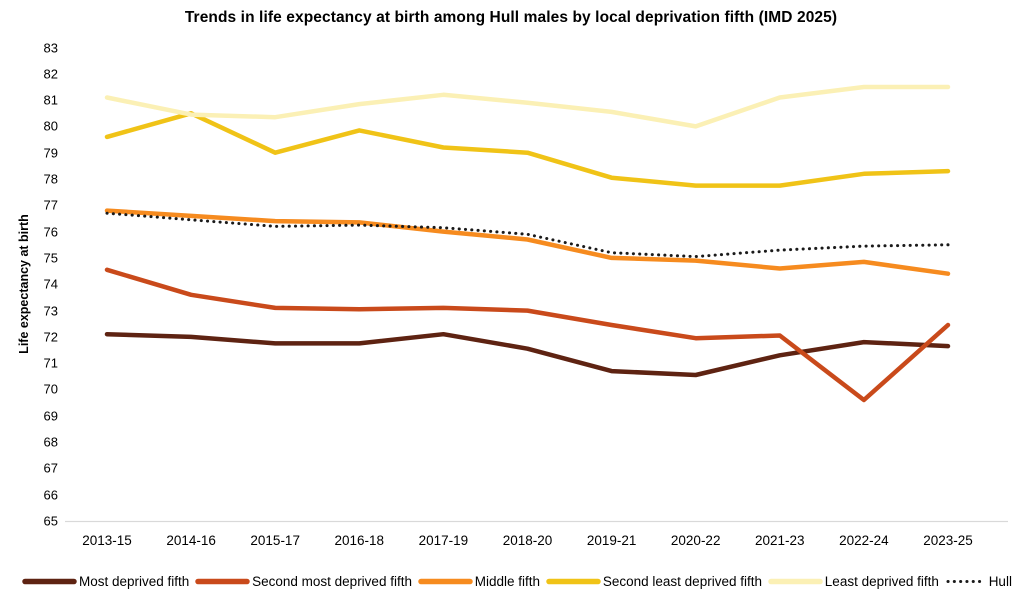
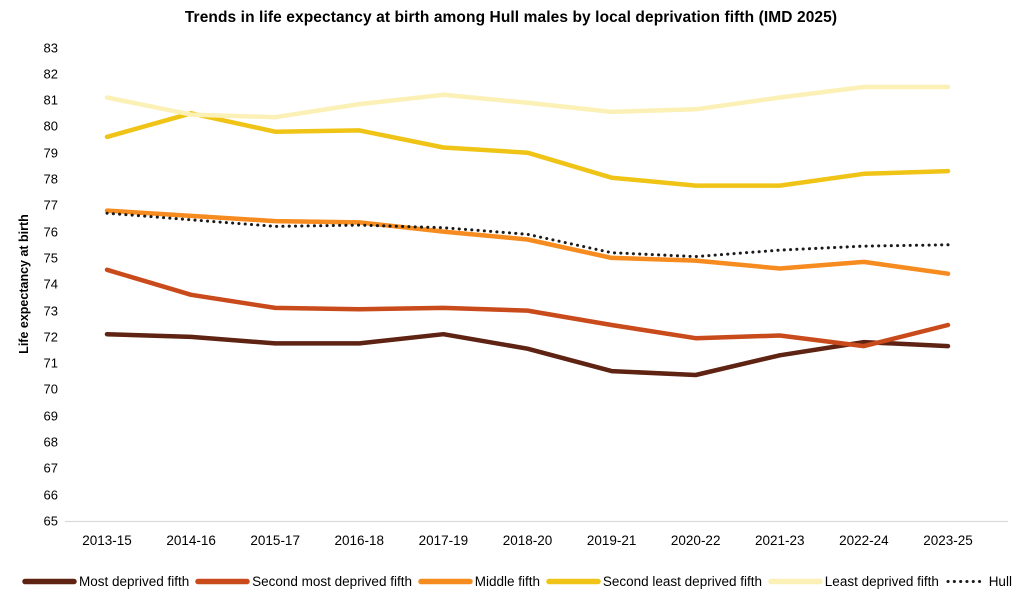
Second least deprived fifth/2015-17: 79.0 -> 79.8
Least deprived fifth/2020-22: 80.0 -> 80.7
Second most deprived fifth/2022-24: 69.6 -> 71.7
